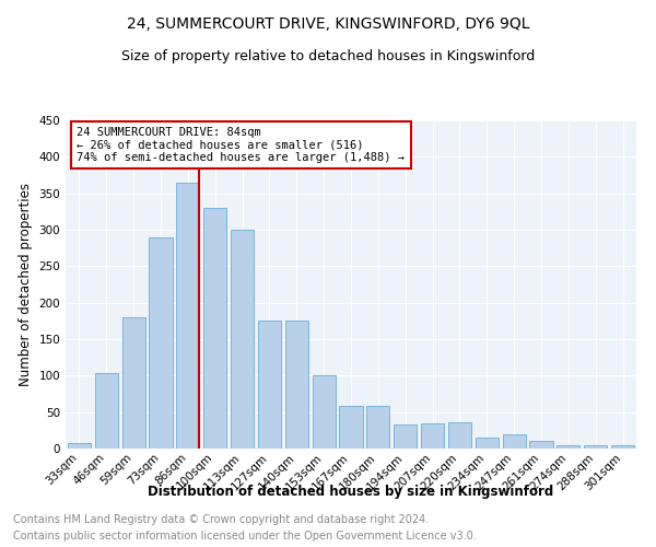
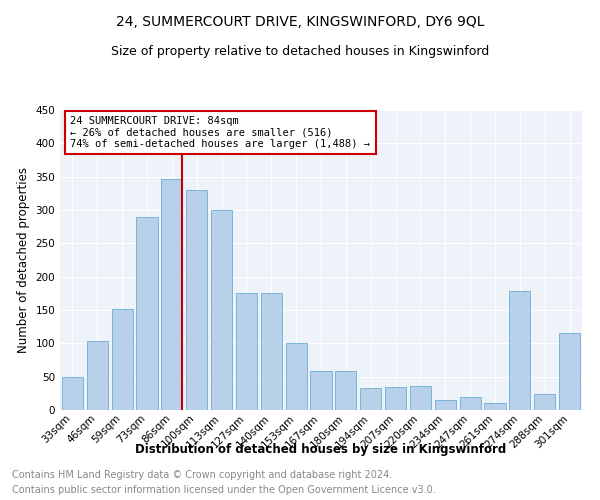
33sqm: 8 -> 50
59sqm: 180 -> 152
86sqm: 365 -> 346
274sqm: 5 -> 178
288sqm: 5 -> 24
301sqm: 5 -> 116
